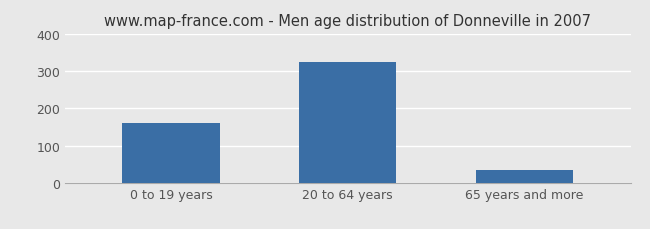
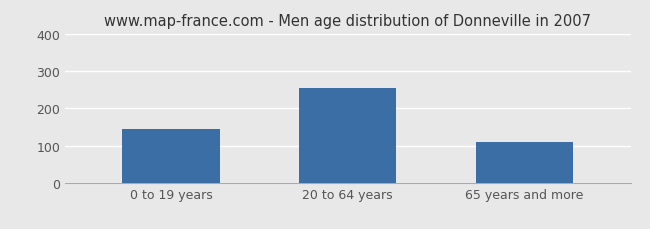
0 to 19 years: 160 -> 145
20 to 64 years: 325 -> 255
65 years and more: 35 -> 110
